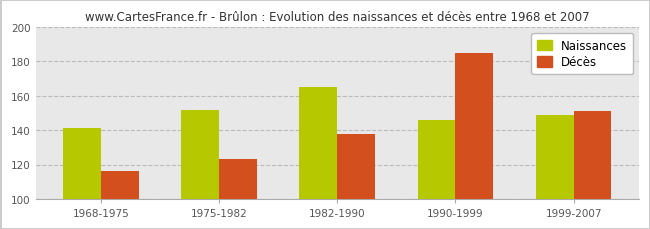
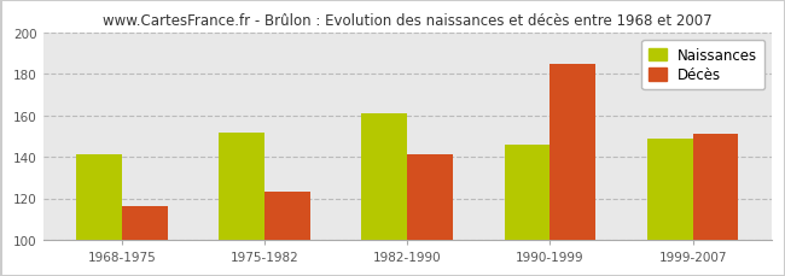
Naissances/1982-1990: 165 -> 161
Décès/1982-1990: 138 -> 141
